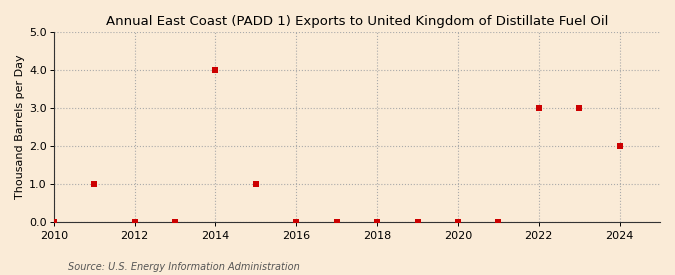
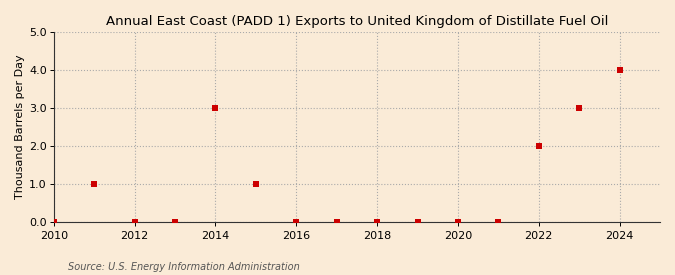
2014: 4 -> 3
2022: 3 -> 2
2024: 2 -> 4
